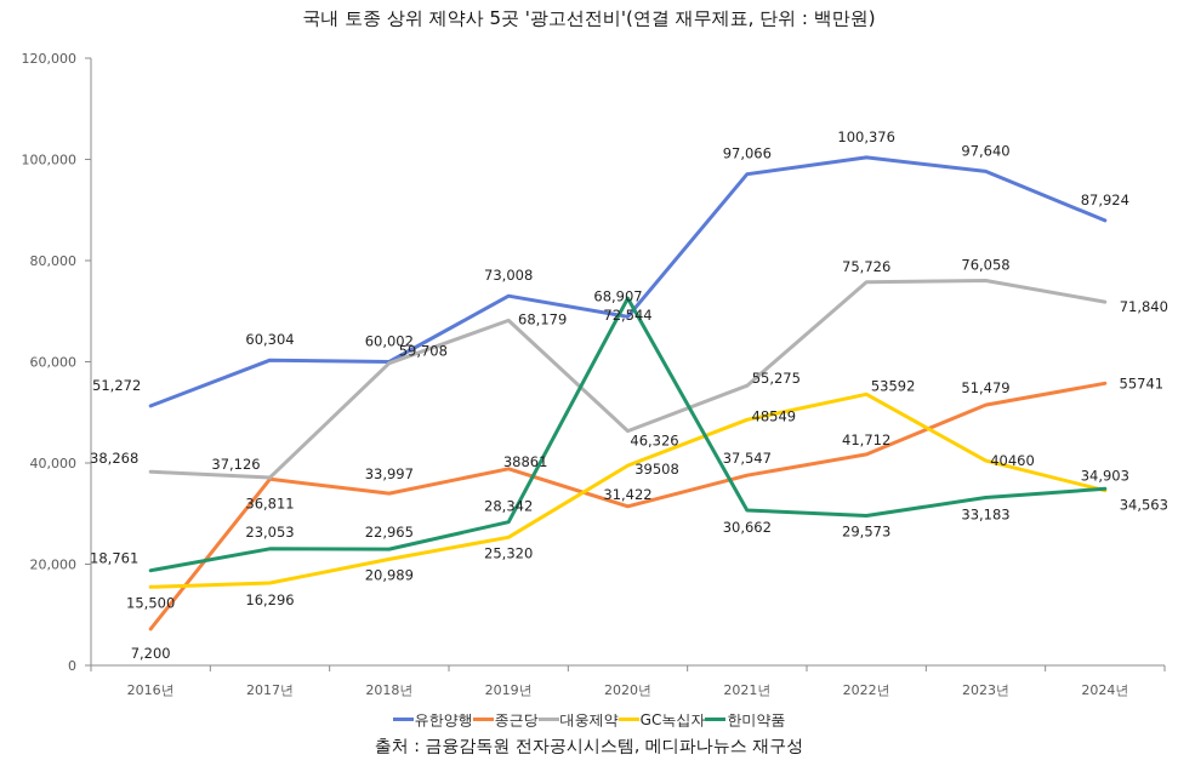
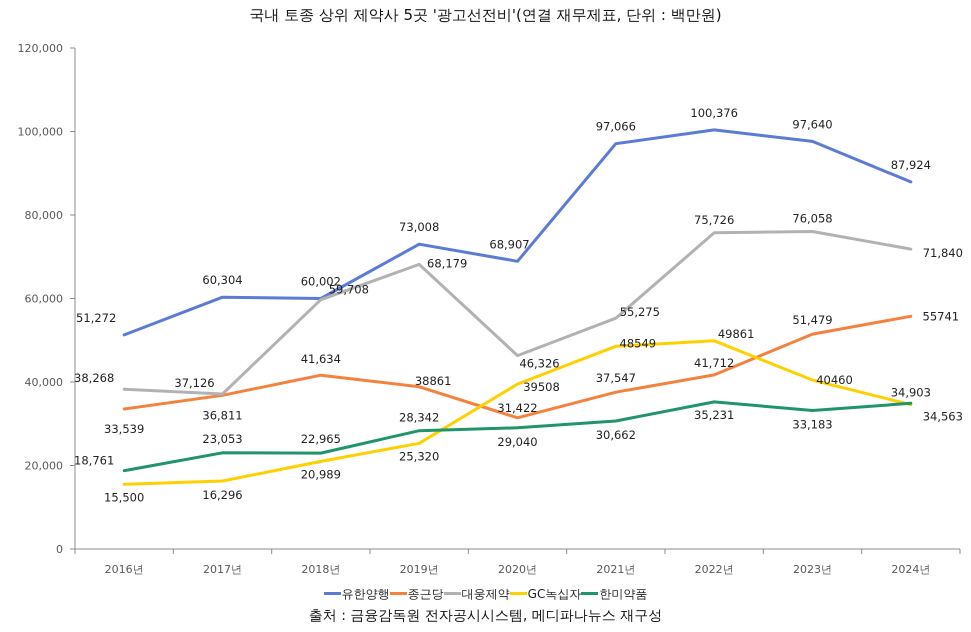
종근당/2016년: 7,200 -> 33,539
종근당/2018년: 33,997 -> 41,634
한미약품/2020년: 72,544 -> 29,040
GC녹십자/2022년: 53592 -> 49861
한미약품/2022년: 29,573 -> 35,231
